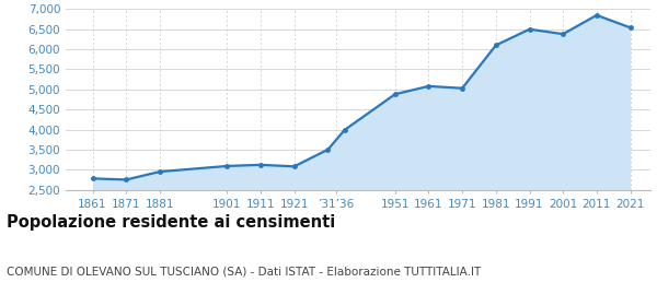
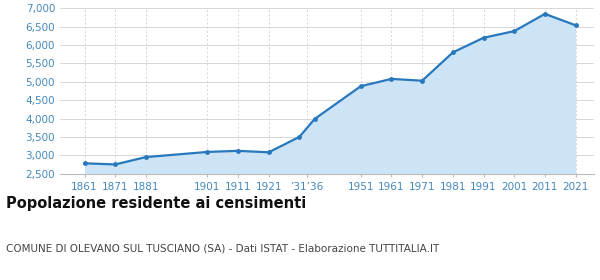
1981: 6,100 -> 5,800
1991: 6,500 -> 6,200
